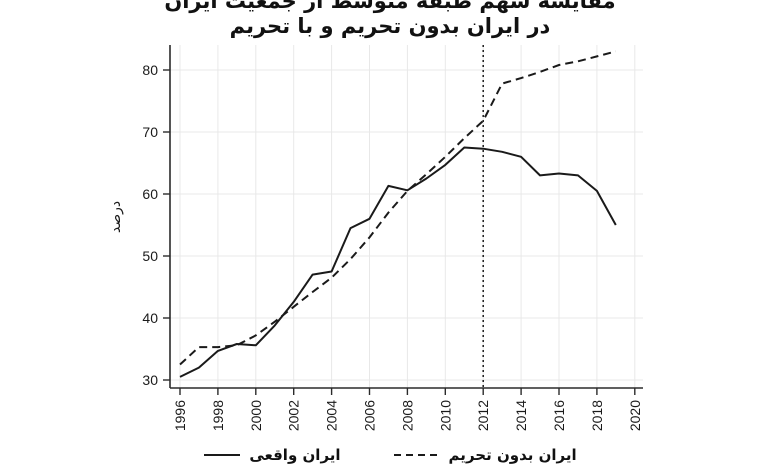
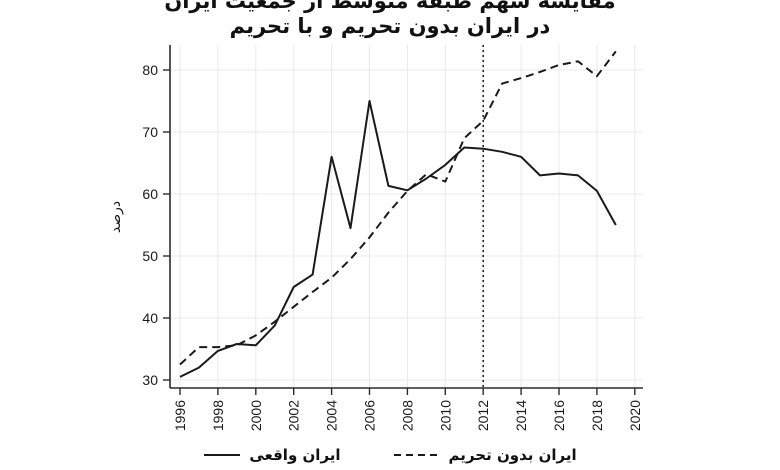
ایران واقعی/2002: 43 -> 45
ایران واقعی/2004: 48 -> 66
ایران واقعی/2006: 56 -> 75
ایران بدون تحریم/2010: 66 -> 62
ایران بدون تحریم/2018: 82 -> 79
